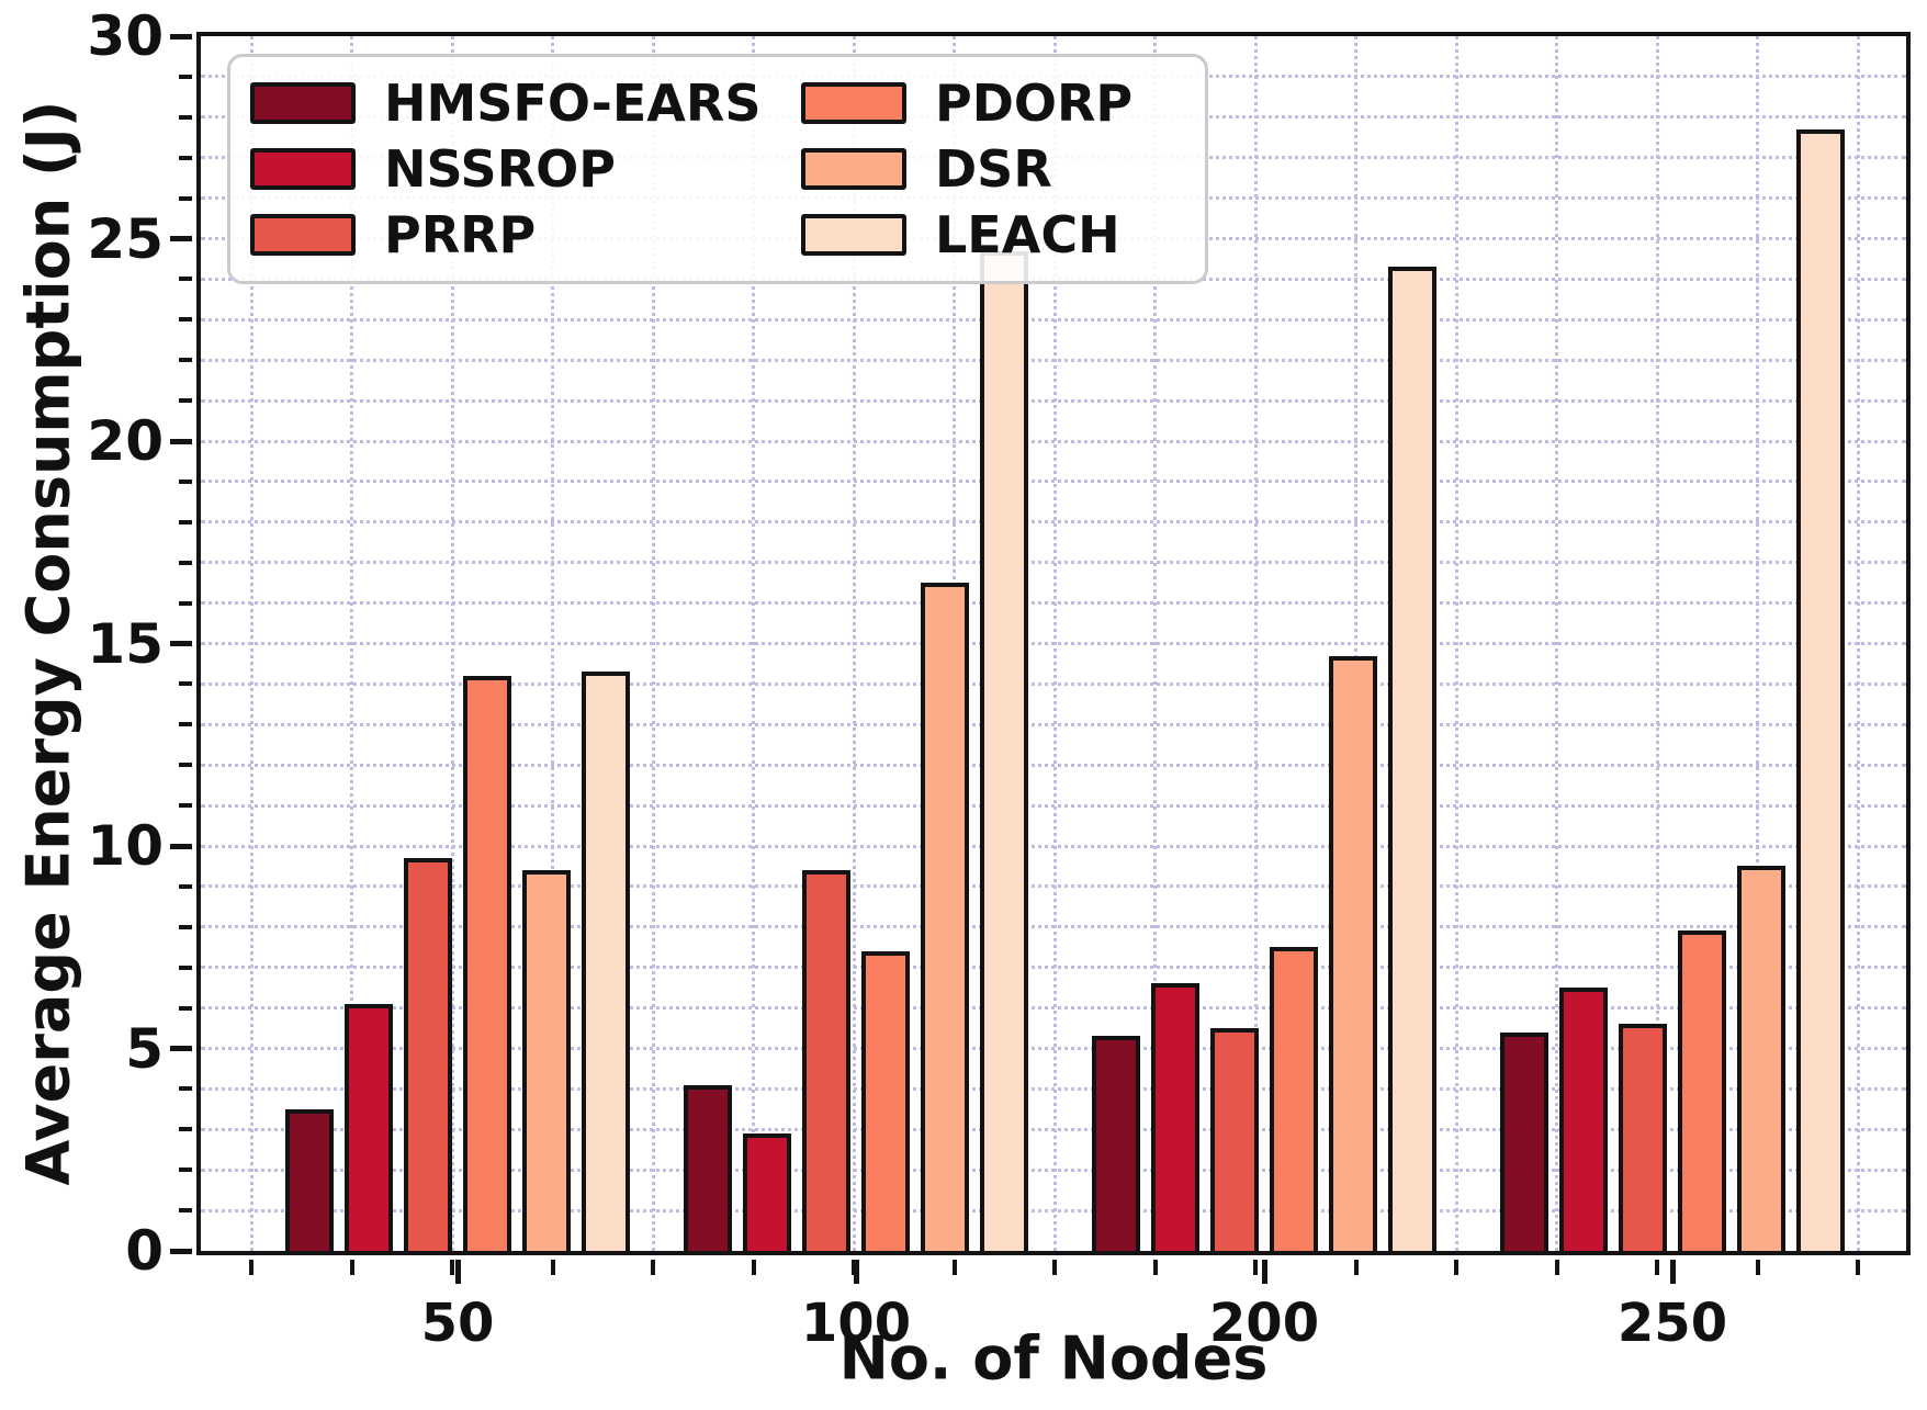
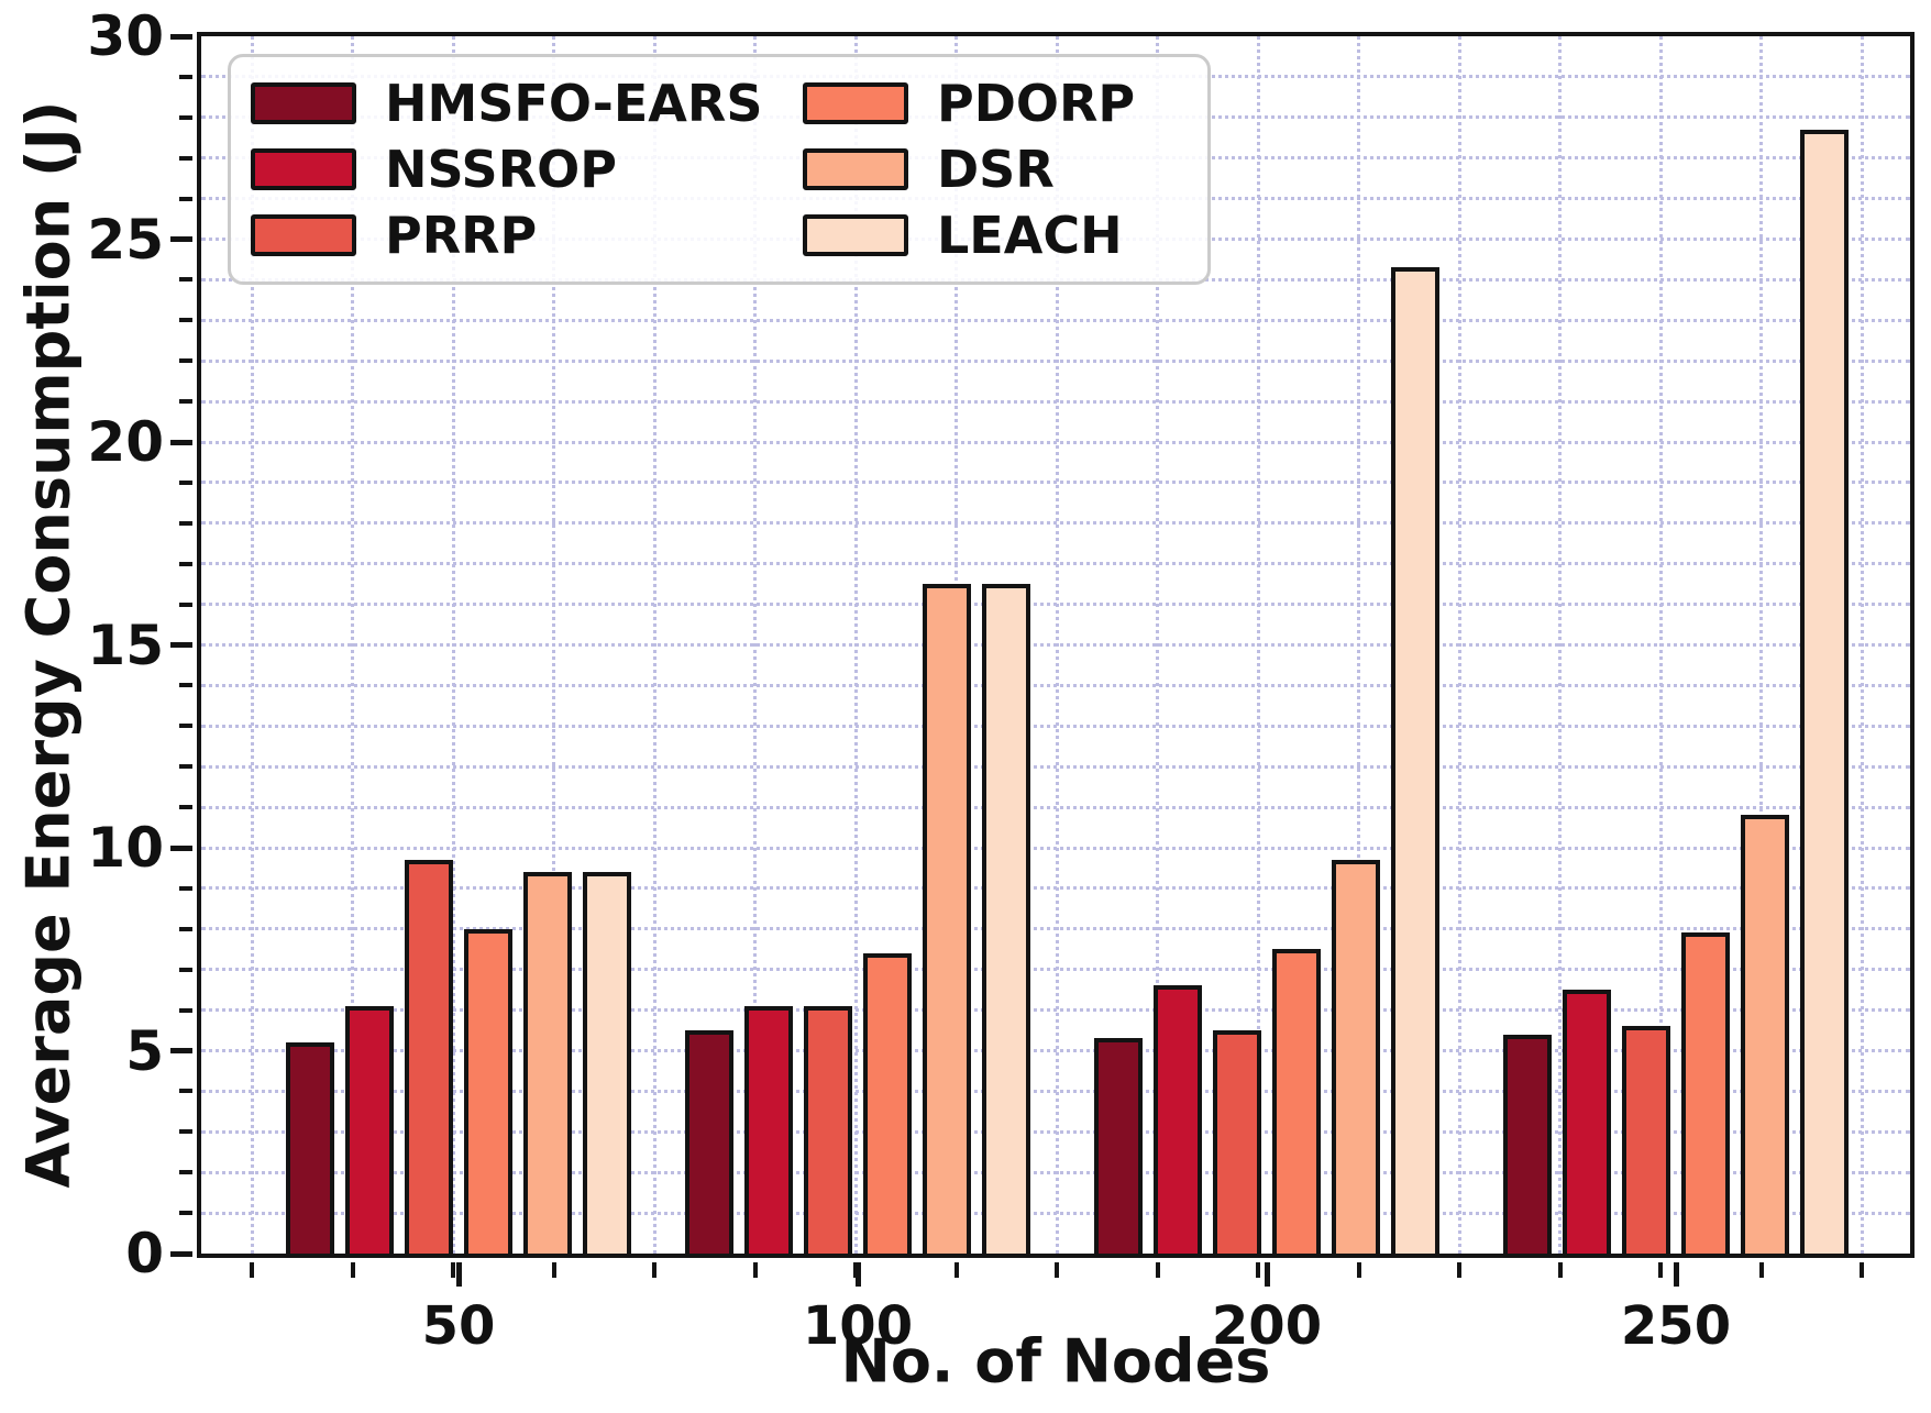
HMSFO-EARS/50: 3.5 -> 5.2
PDORP/50: 14.2 -> 8.0
LEACH/50: 14.3 -> 9.4
HMSFO-EARS/100: 4.1 -> 5.5
NSSROP/100: 2.9 -> 6.1
PRRP/100: 9.4 -> 6.1
LEACH/100: 24.7 -> 16.5
DSR/200: 14.7 -> 9.7
DSR/250: 9.5 -> 10.8
